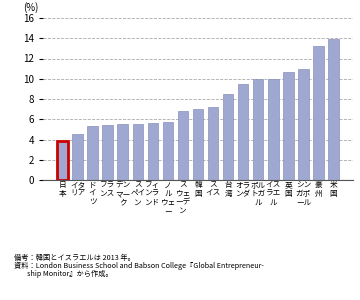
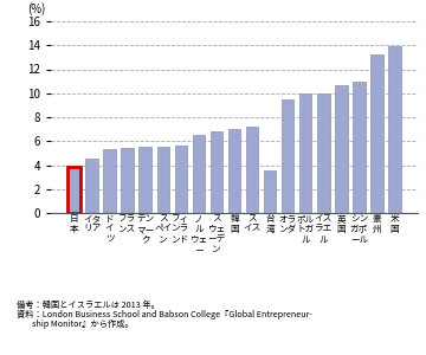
ノ ル ウェ ー: 5.7 -> 6.5
台 湾: 8.5 -> 3.6
